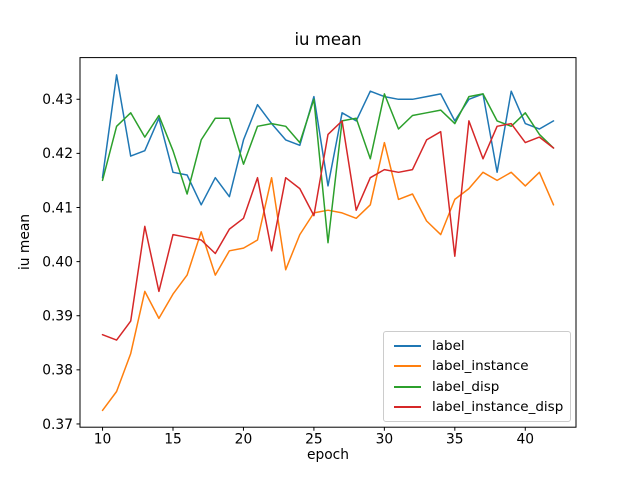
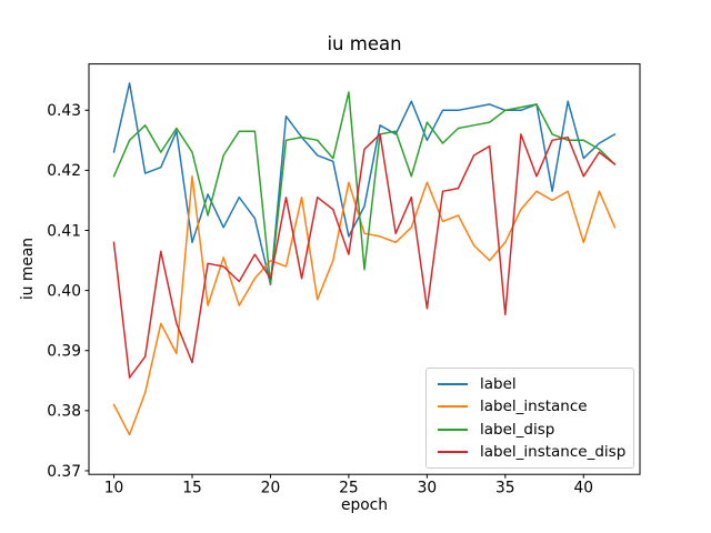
label/10: 0.415 -> 0.423
label_instance/10: 0.372 -> 0.381
label_disp/10: 0.415 -> 0.419
label_instance_disp/10: 0.387 -> 0.408
label/15: 0.416 -> 0.408
label_instance/15: 0.394 -> 0.419
label_disp/15: 0.420 -> 0.423
label_instance_disp/15: 0.405 -> 0.388
label/20: 0.422 -> 0.401
label_instance/20: 0.403 -> 0.405
label_disp/20: 0.418 -> 0.401
label_instance_disp/20: 0.408 -> 0.402
label/25: 0.430 -> 0.409
label_instance/25: 0.409 -> 0.418
label_disp/25: 0.430 -> 0.433
label_instance_disp/25: 0.408 -> 0.406
label/30: 0.430 -> 0.425
label_instance/30: 0.422 -> 0.418
label_disp/30: 0.431 -> 0.428
label_instance_disp/30: 0.417 -> 0.397
label/35: 0.426 -> 0.430
label_instance/35: 0.411 -> 0.408
label_disp/35: 0.425 -> 0.430
label_instance_disp/35: 0.401 -> 0.396
label/40: 0.425 -> 0.422
label_instance/40: 0.414 -> 0.408
label_disp/40: 0.427 -> 0.425
label_instance_disp/40: 0.422 -> 0.419
